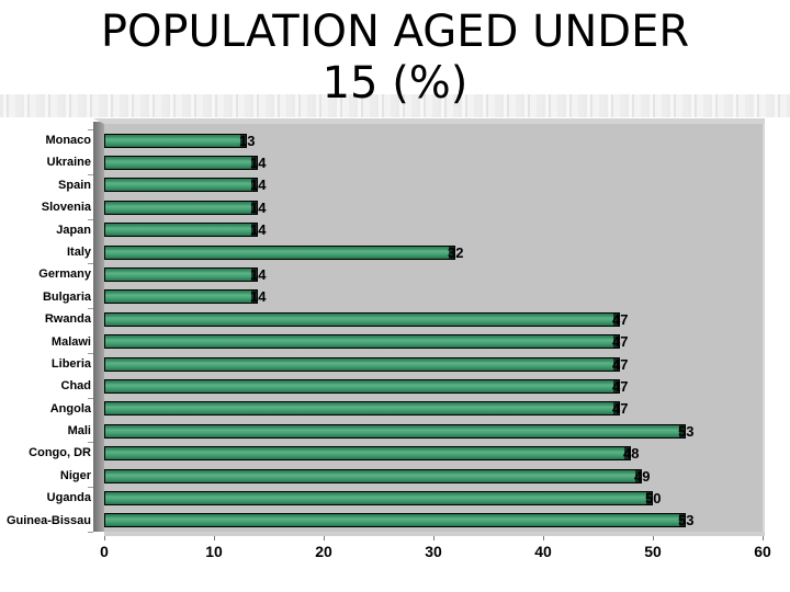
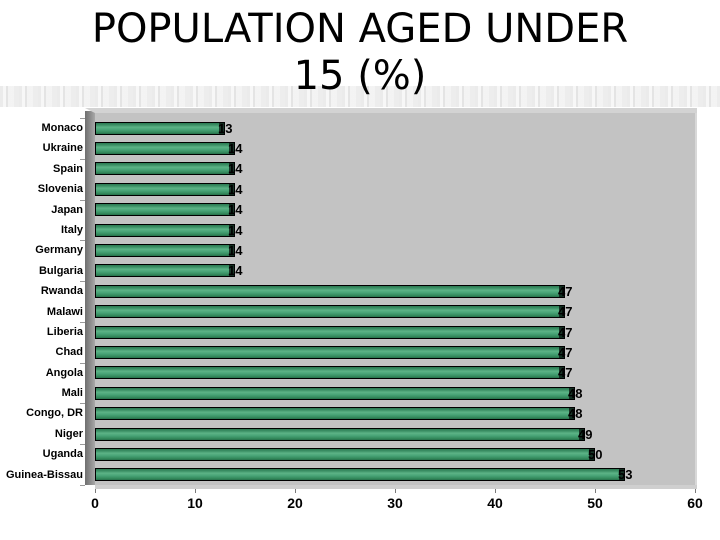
Italy: 32 -> 14
Mali: 53 -> 48
